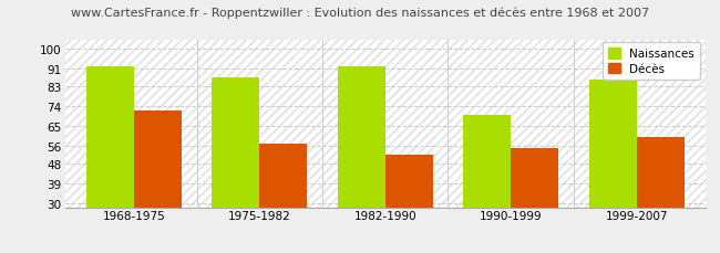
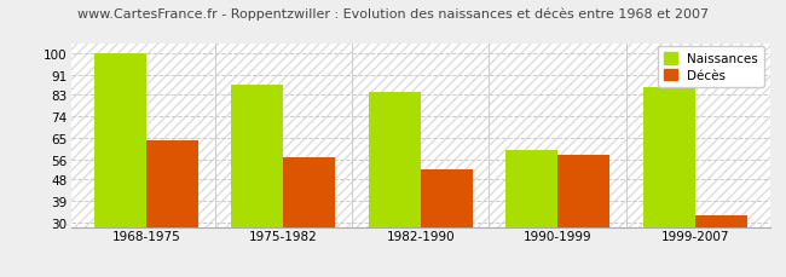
Naissances/1968-1975: 92 -> 100
Décès/1968-1975: 72 -> 64
Naissances/1982-1990: 92 -> 84
Naissances/1990-1999: 70 -> 60
Décès/1990-1999: 55 -> 58
Décès/1999-2007: 60 -> 33
